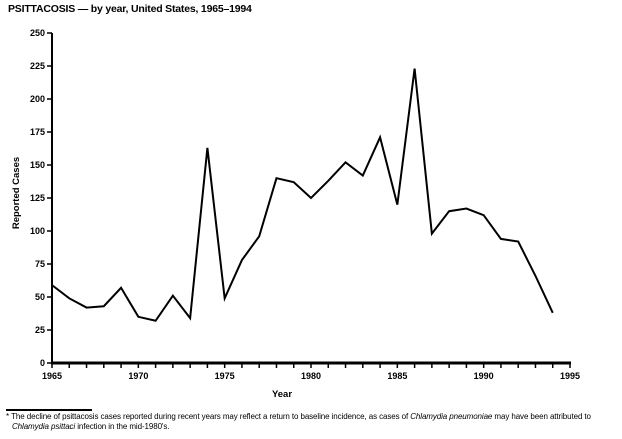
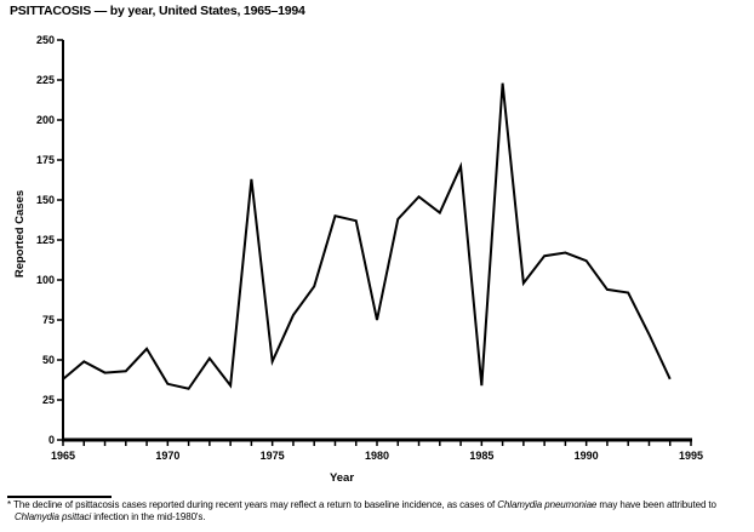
1965: 59 -> 38
1980: 125 -> 75
1985: 120 -> 34
